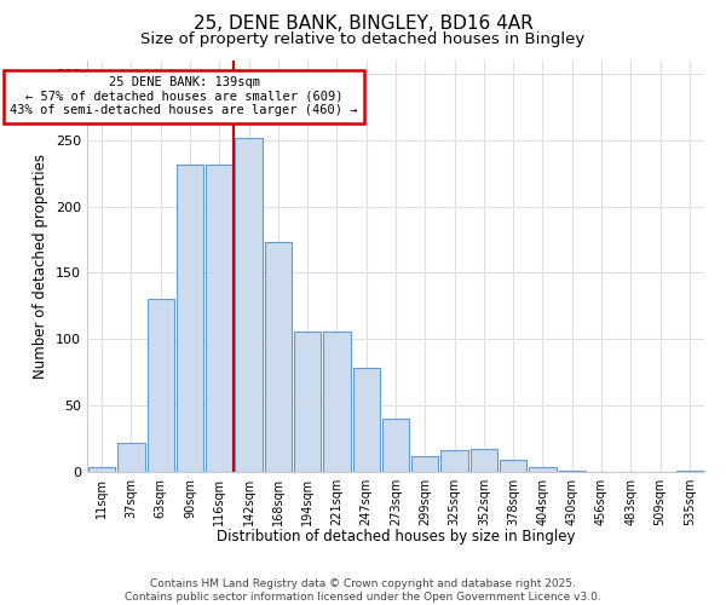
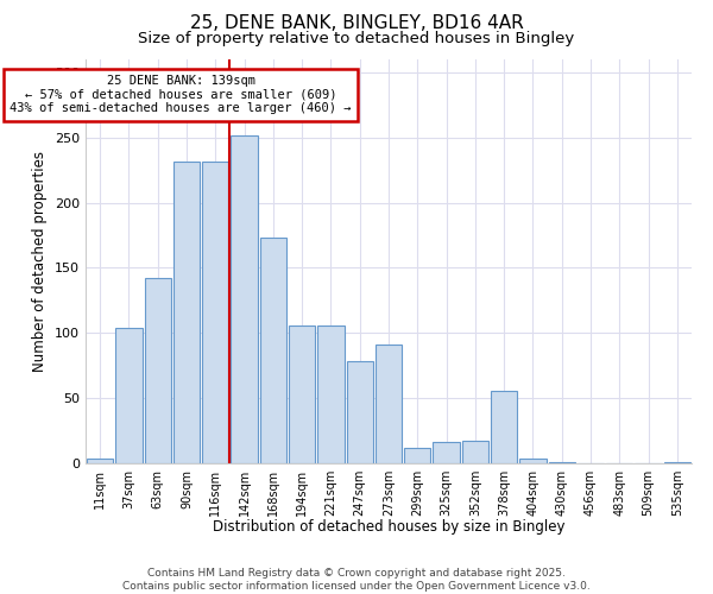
37sqm: 22 -> 104
63sqm: 130 -> 142
273sqm: 40 -> 91
378sqm: 9 -> 56
